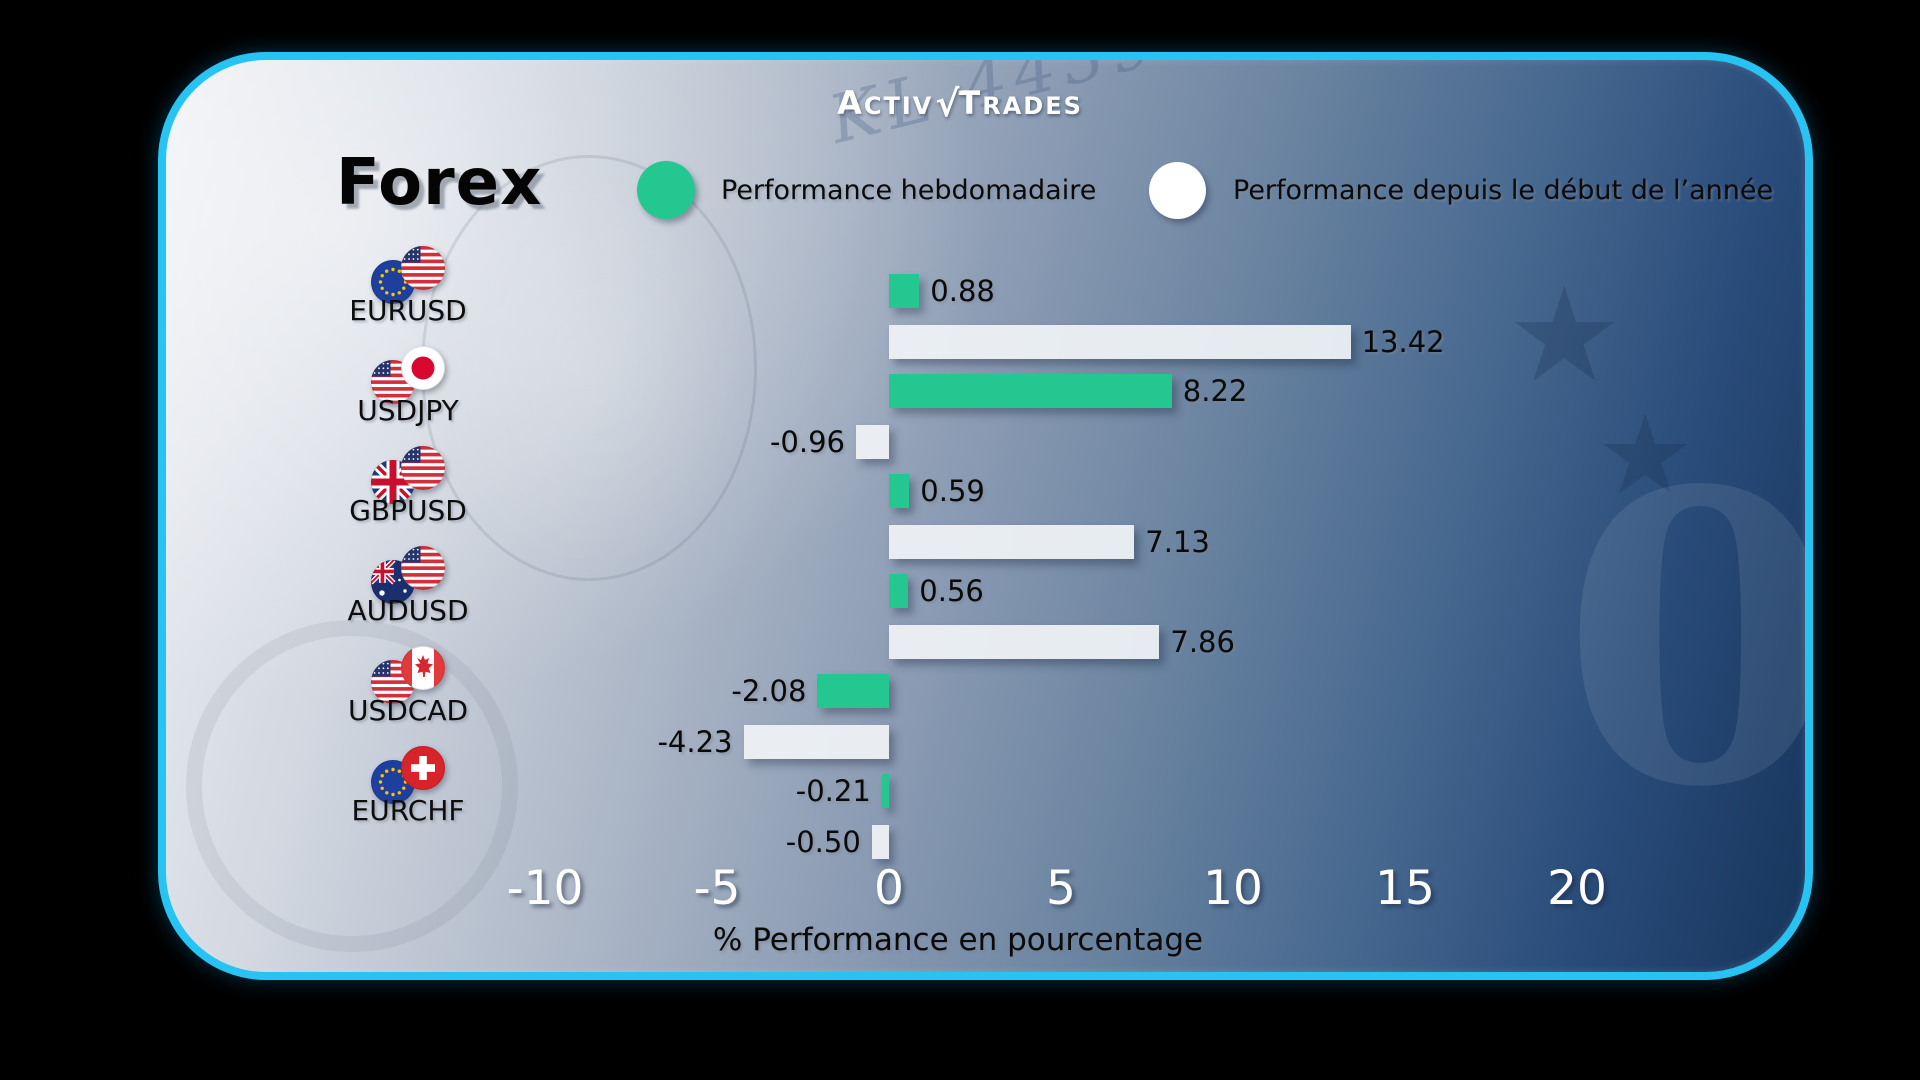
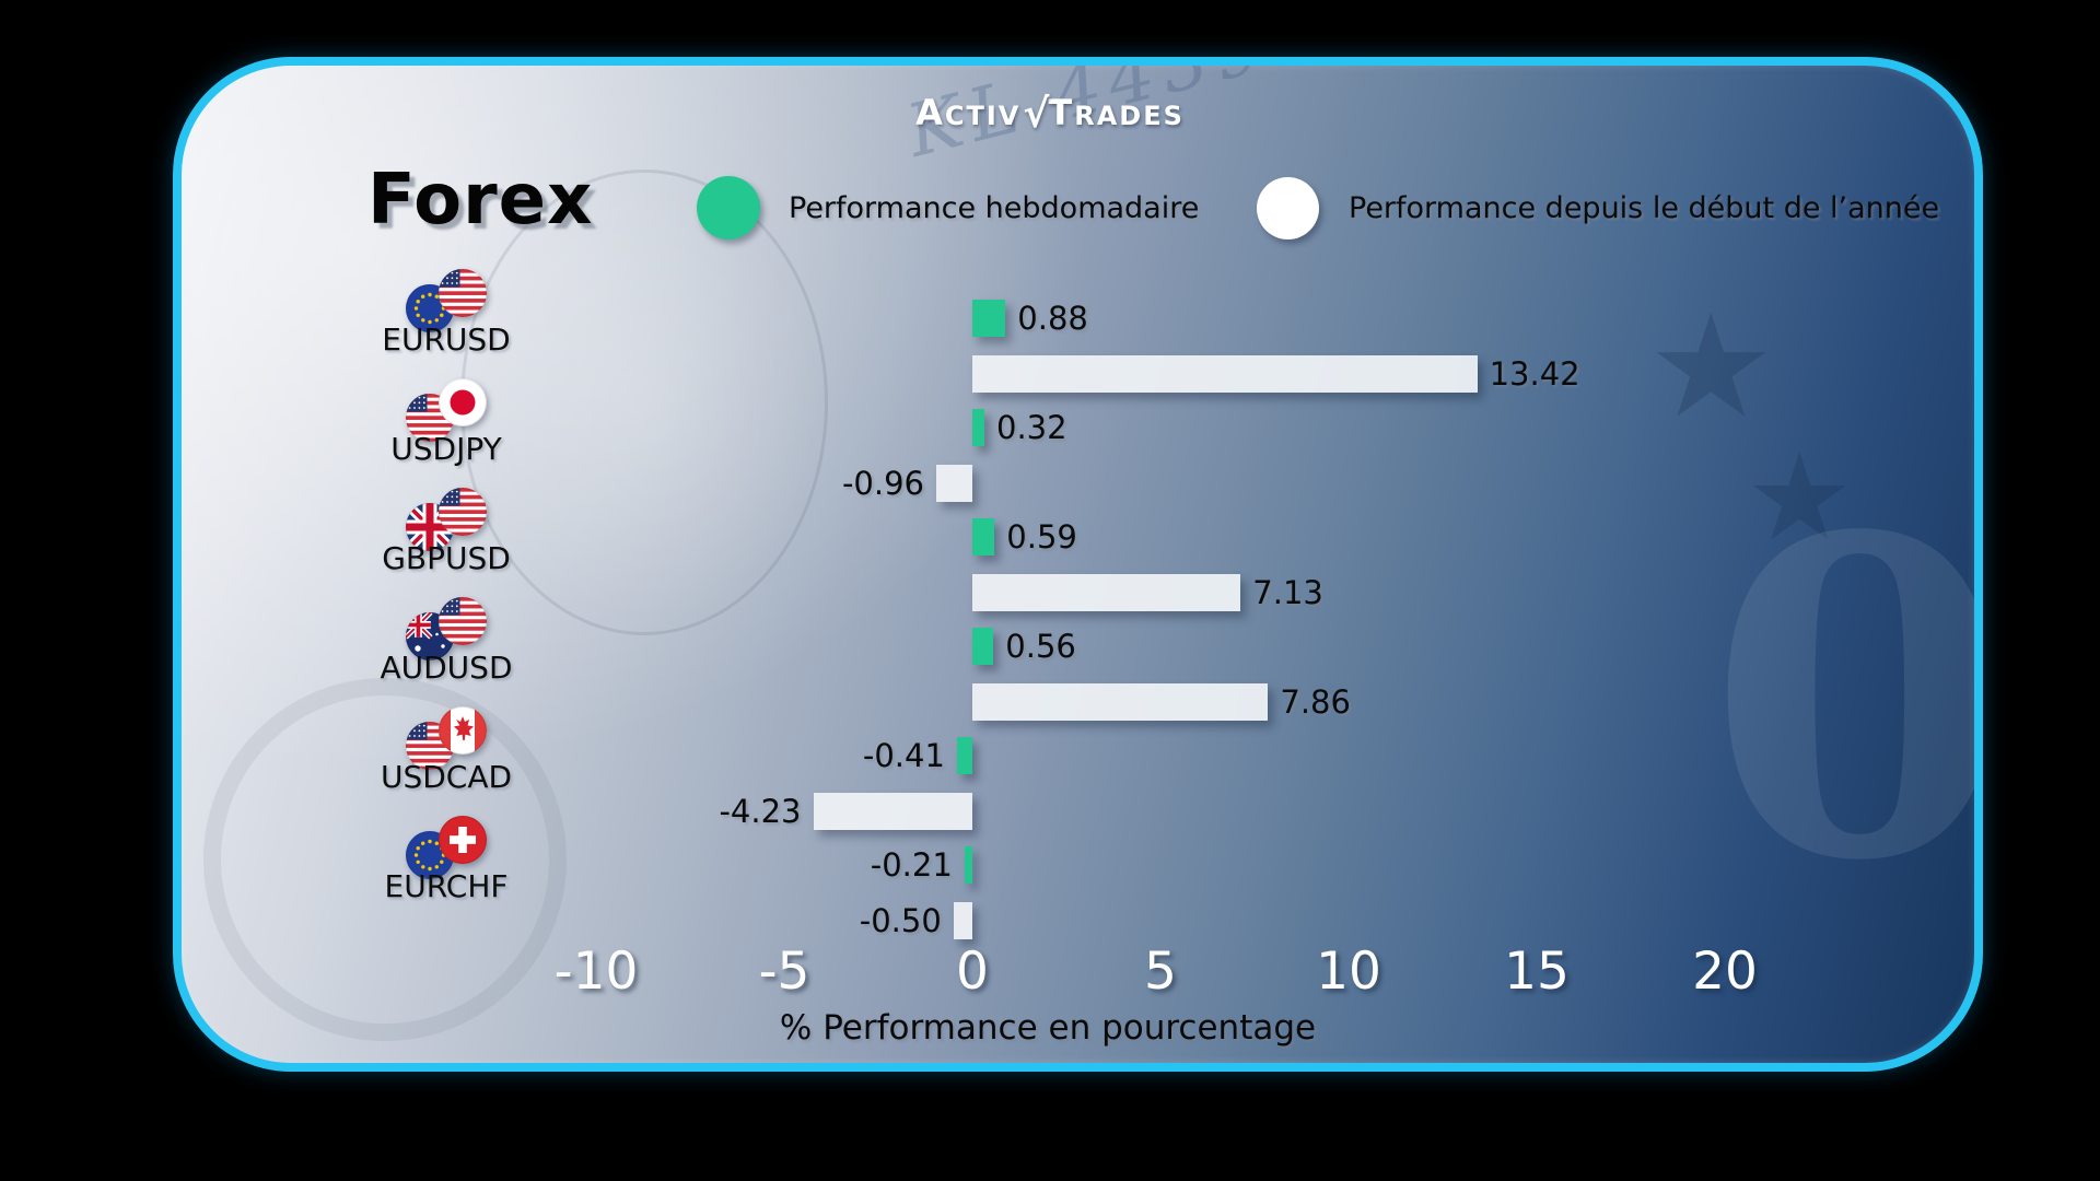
Performance hebdomadaire/USDJPY: 8.22 -> 0.32
Performance hebdomadaire/USDCAD: -2.08 -> -0.41
